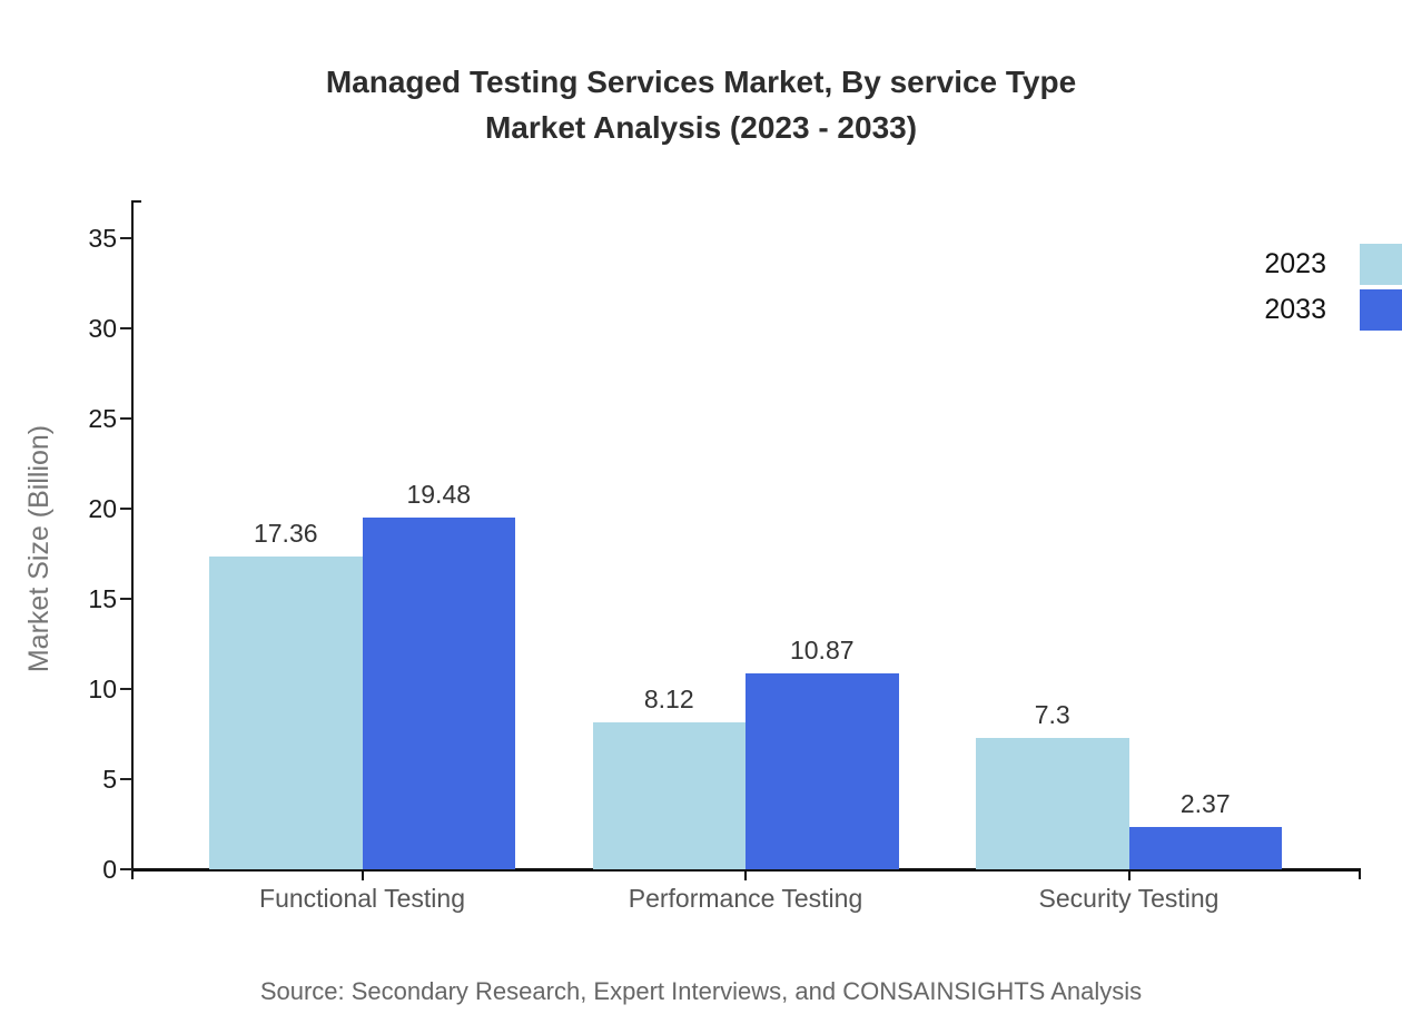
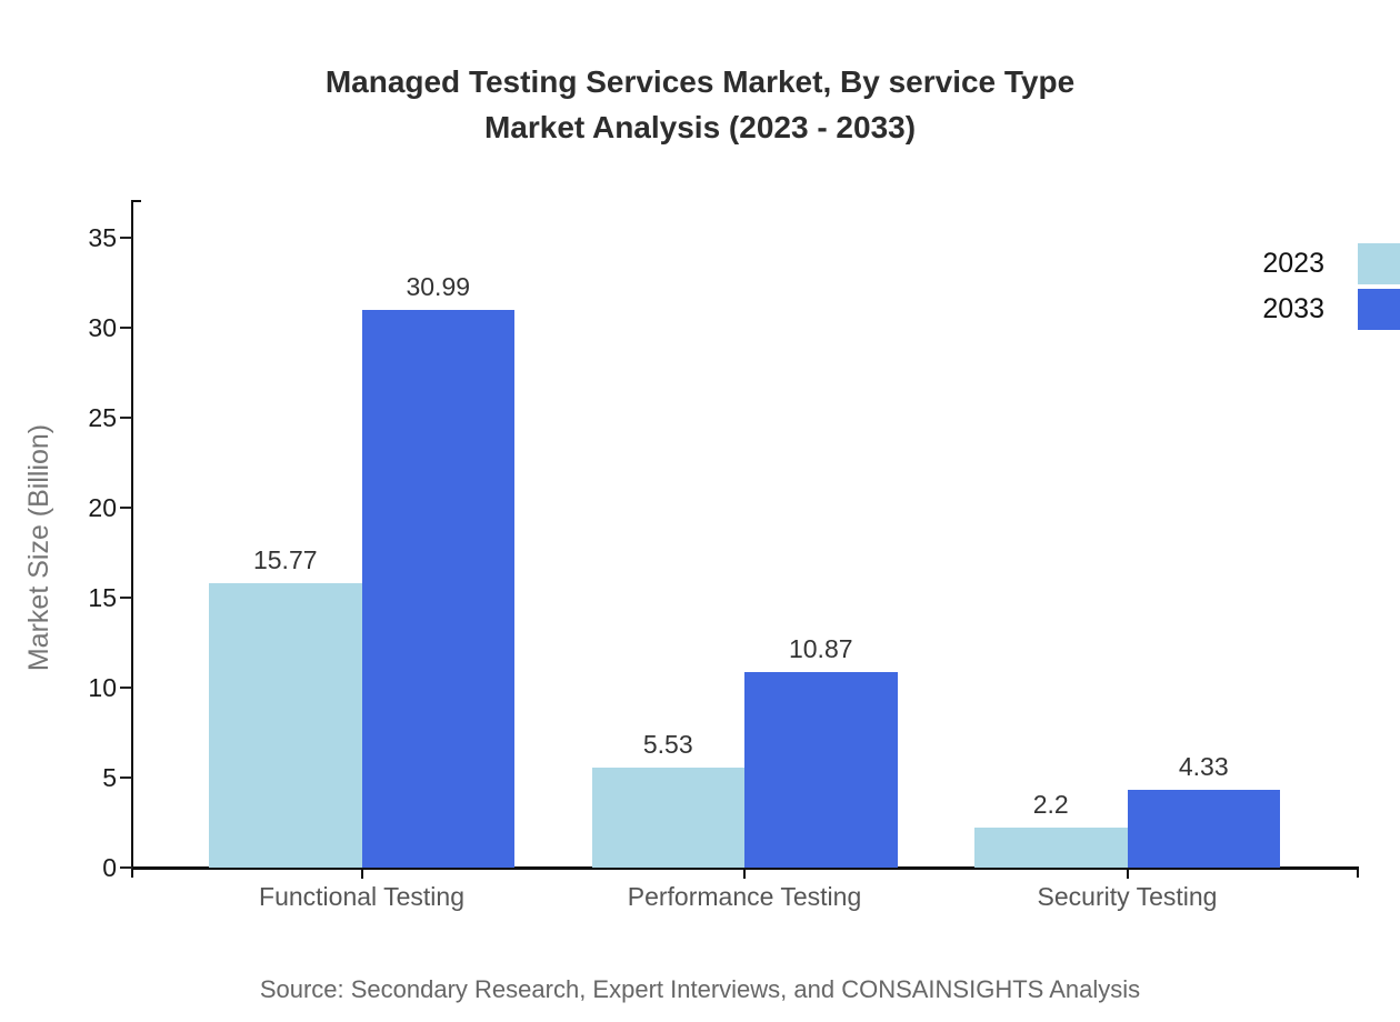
2023/Functional Testing: 17.36 -> 15.77
2033/Functional Testing: 19.48 -> 30.99
2023/Performance Testing: 8.12 -> 5.53
2023/Security Testing: 7.3 -> 2.2
2033/Security Testing: 2.37 -> 4.33
